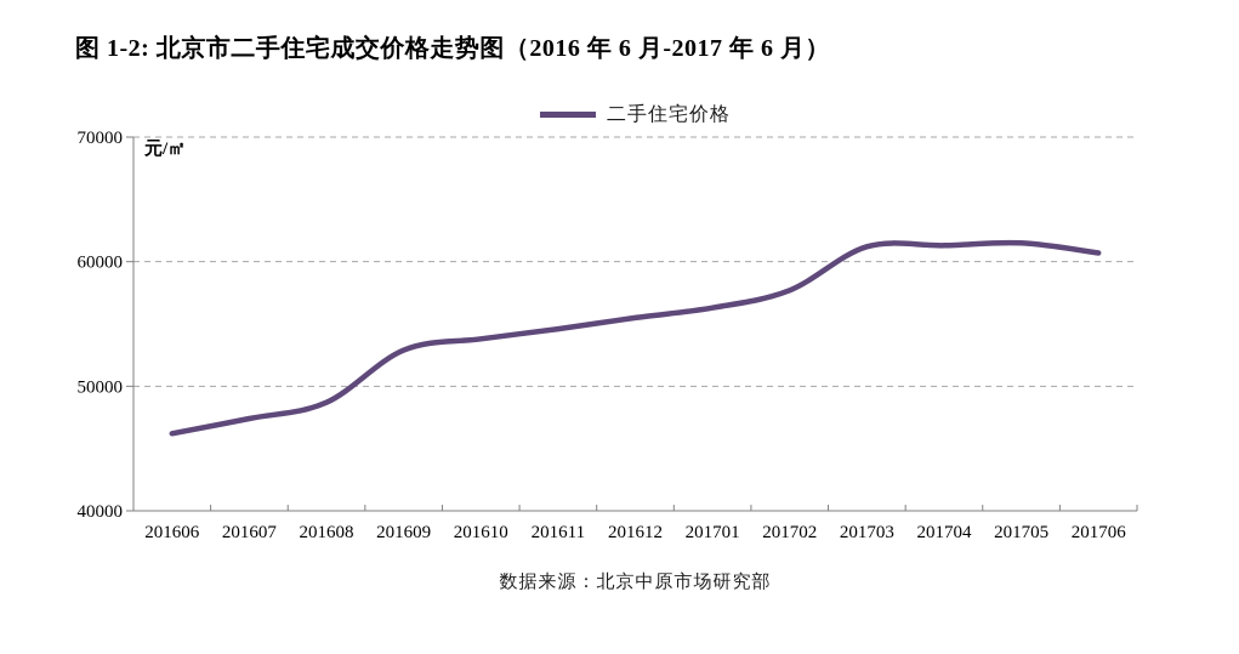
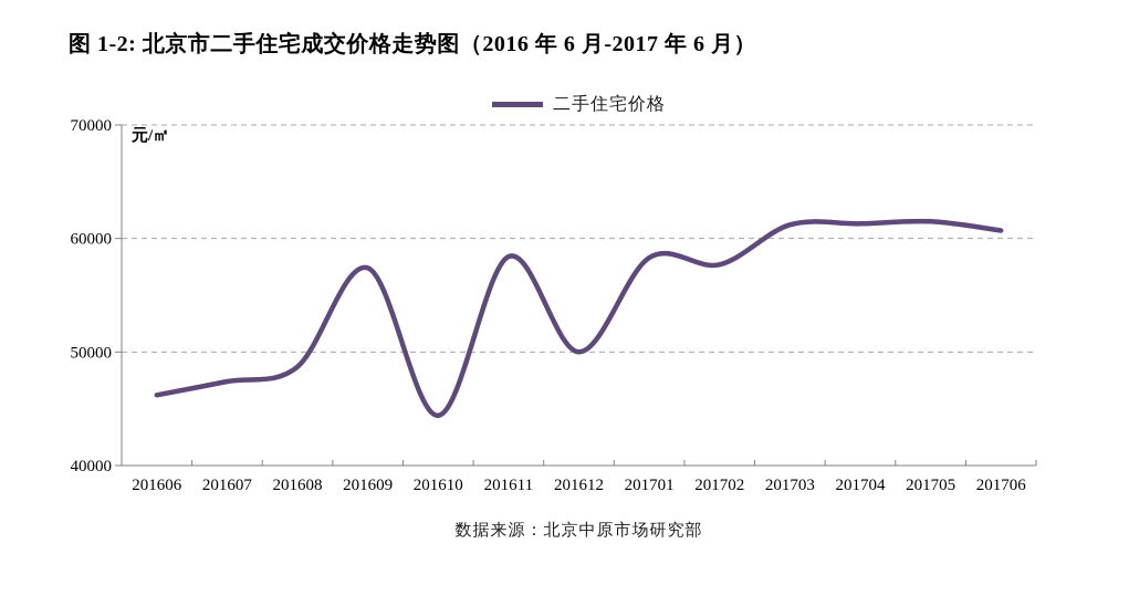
201609: 52900 -> 57400
201610: 53800 -> 44400
201611: 54600 -> 58400
201612: 55500 -> 50000
201701: 56300 -> 58300
